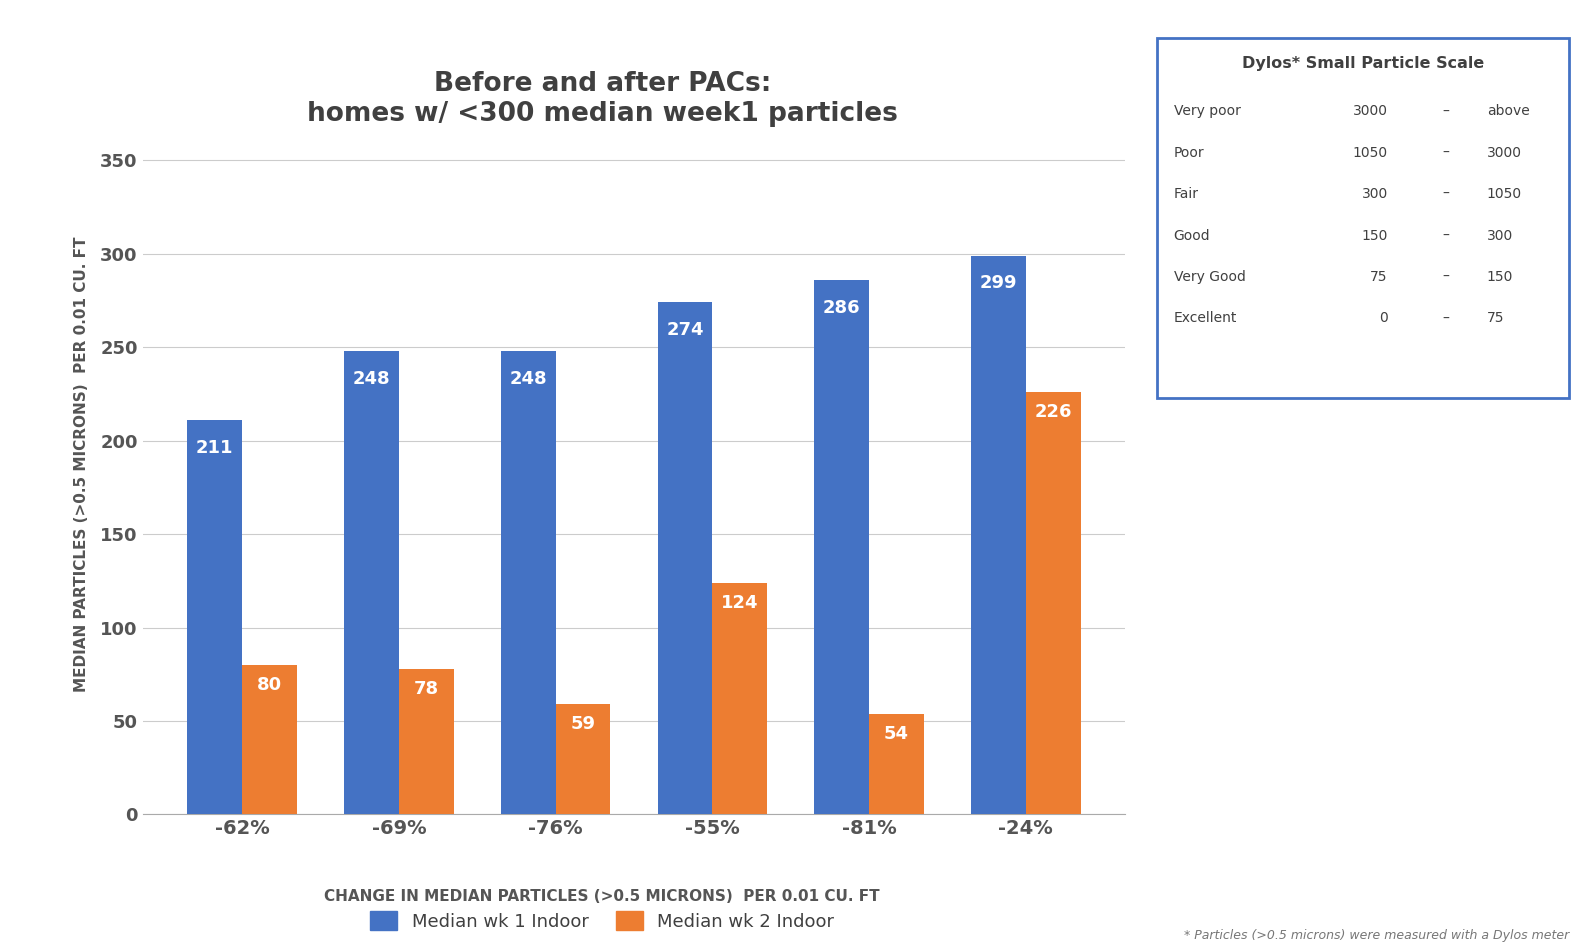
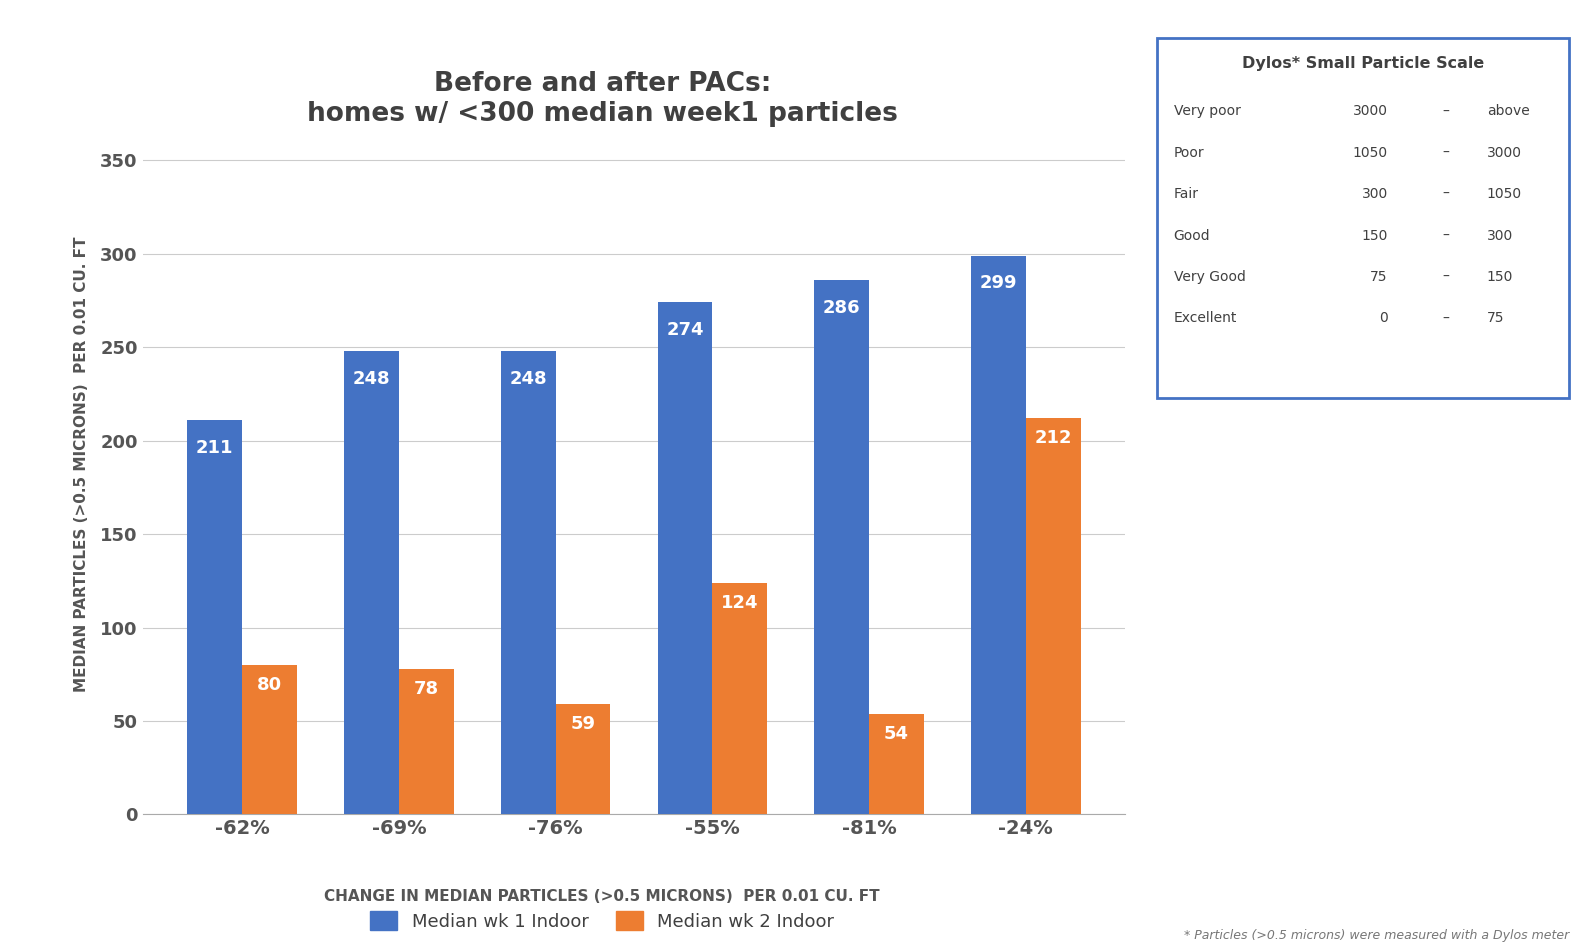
Median wk 2 Indoor/-24%: 226 -> 212
